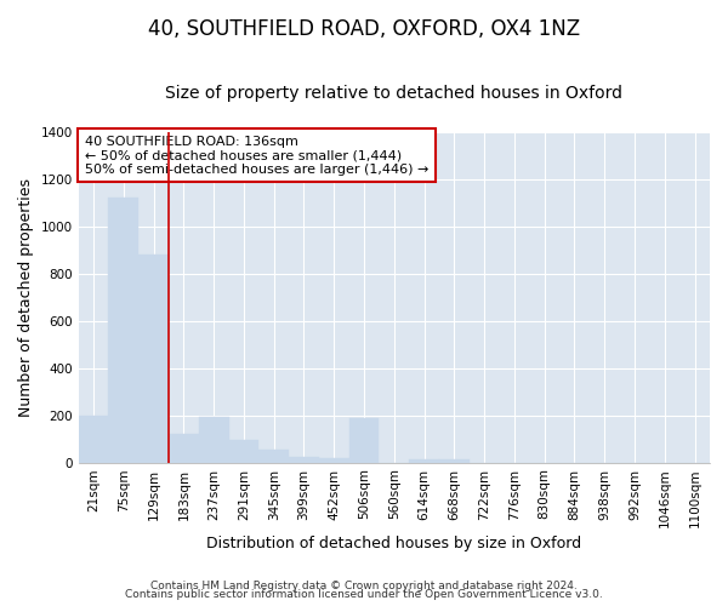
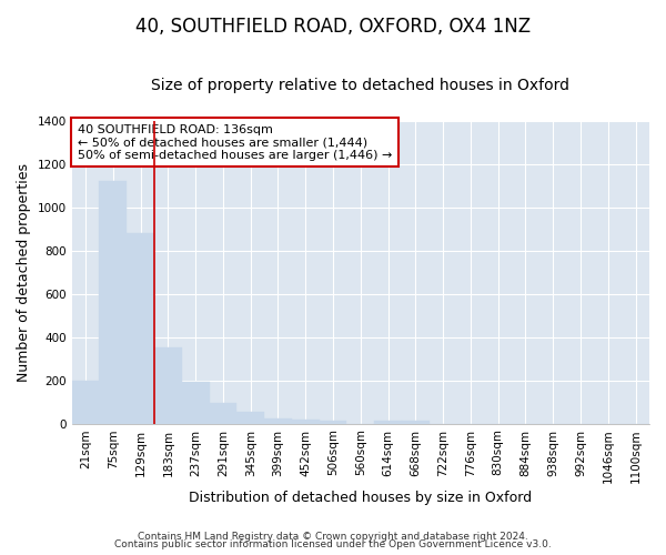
183sqm: 120 -> 350
506sqm: 190 -> 20
